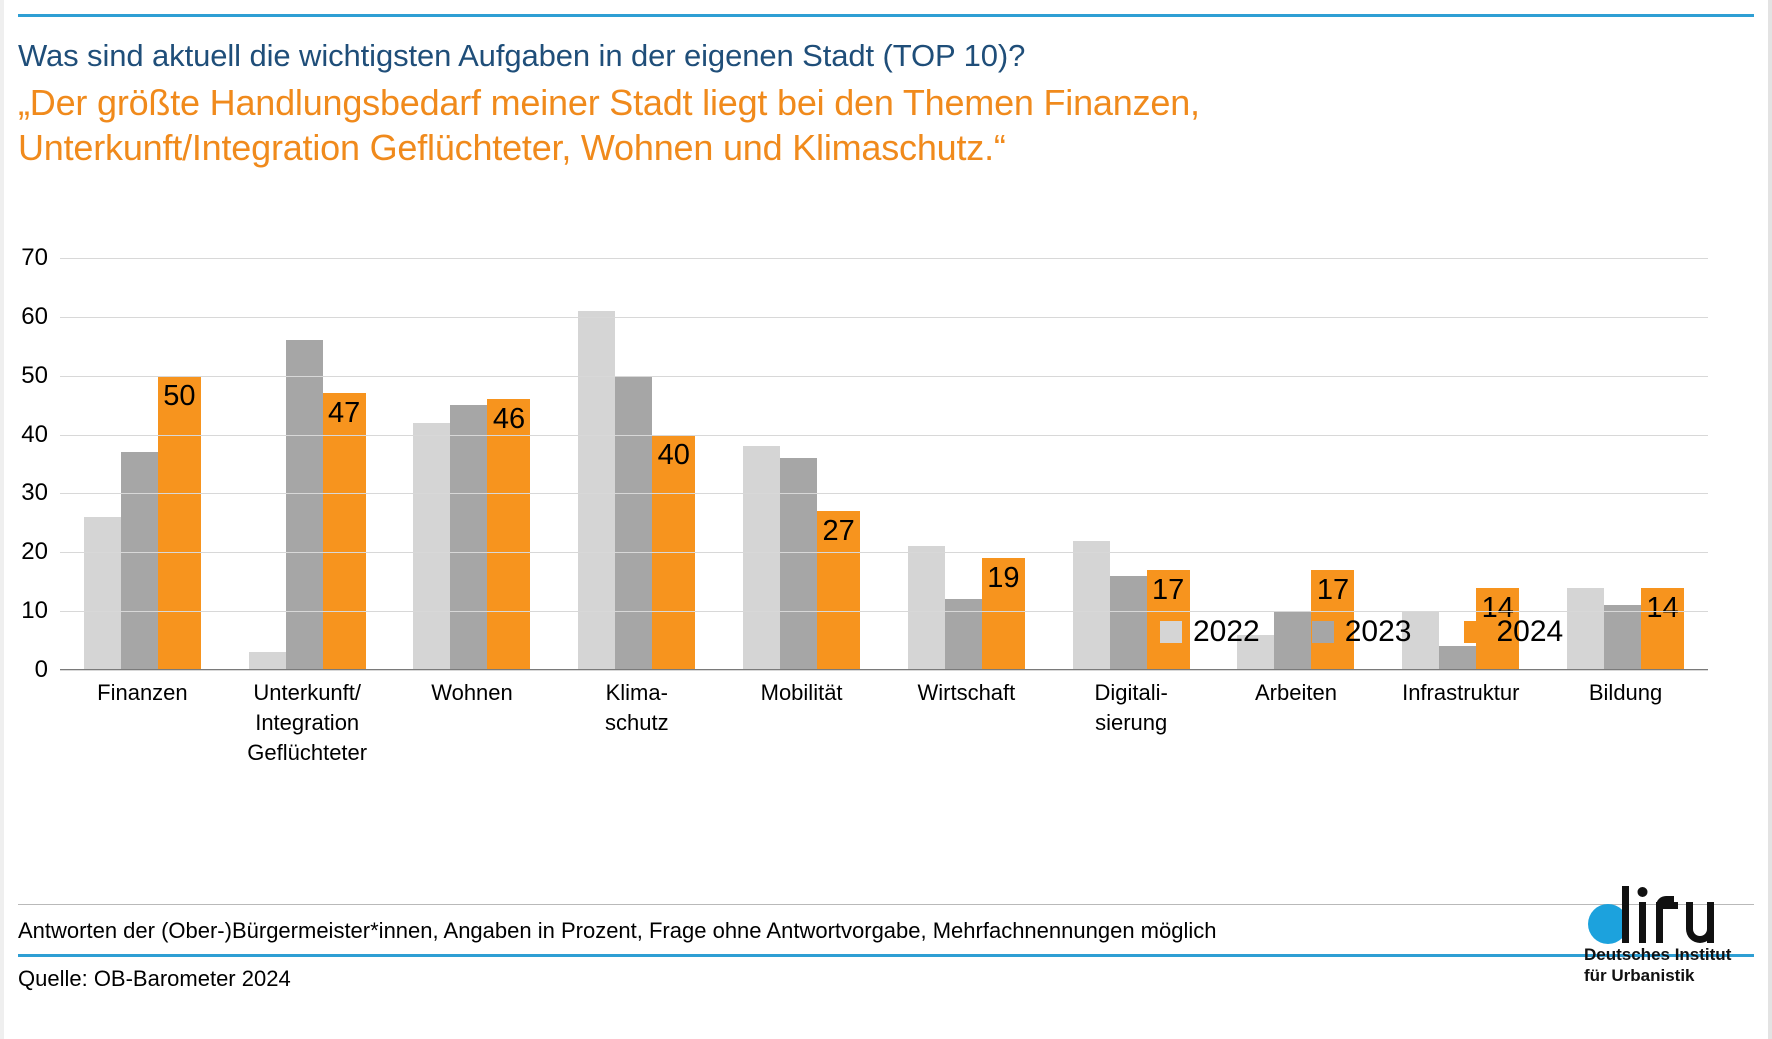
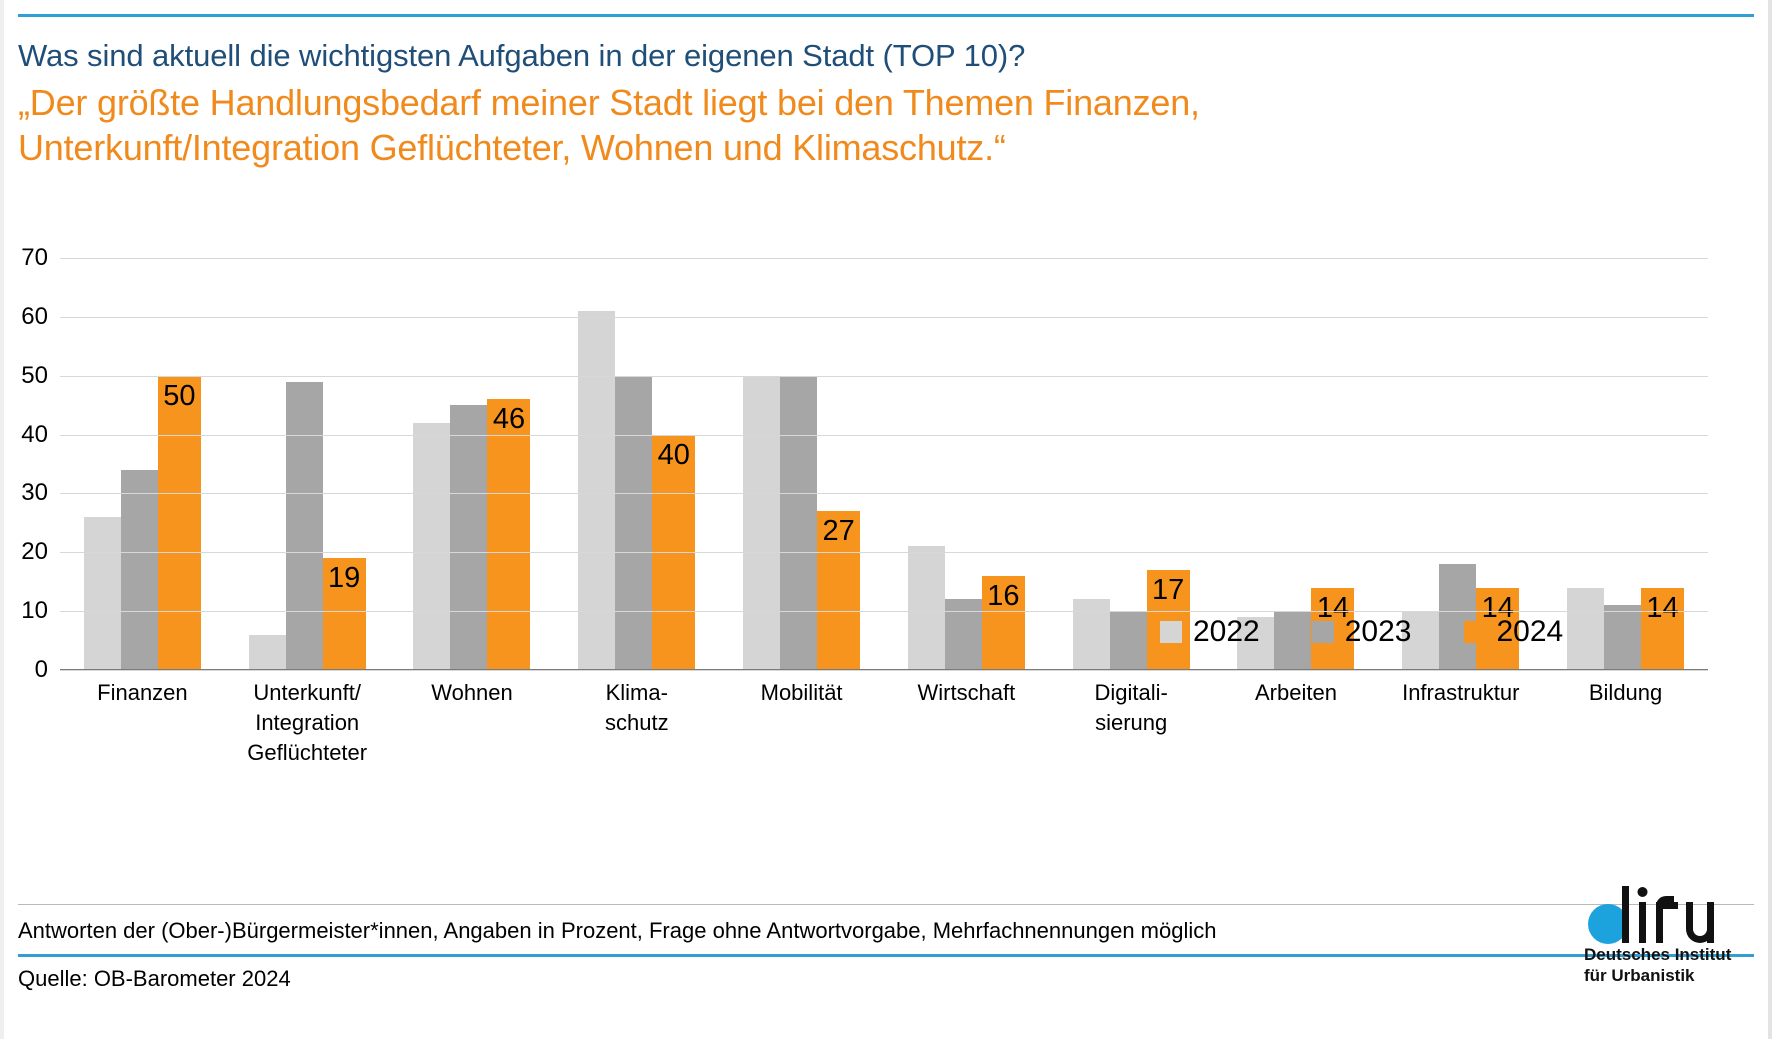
2023/Finanzen: 37 -> 34
2022/Unterkunft/ Integration Geflüchteter: 3 -> 6
2023/Unterkunft/ Integration Geflüchteter: 56 -> 49
2024/Unterkunft/ Integration Geflüchteter: 47 -> 19
2022/Mobilität: 38 -> 50
2023/Mobilität: 36 -> 50
2024/Wirtschaft: 19 -> 16
2022/Digitali- sierung: 22 -> 12
2023/Digitali- sierung: 16 -> 10
2022/Arbeiten: 6 -> 9
2024/Arbeiten: 17 -> 14
2023/Infrastruktur: 4 -> 18
